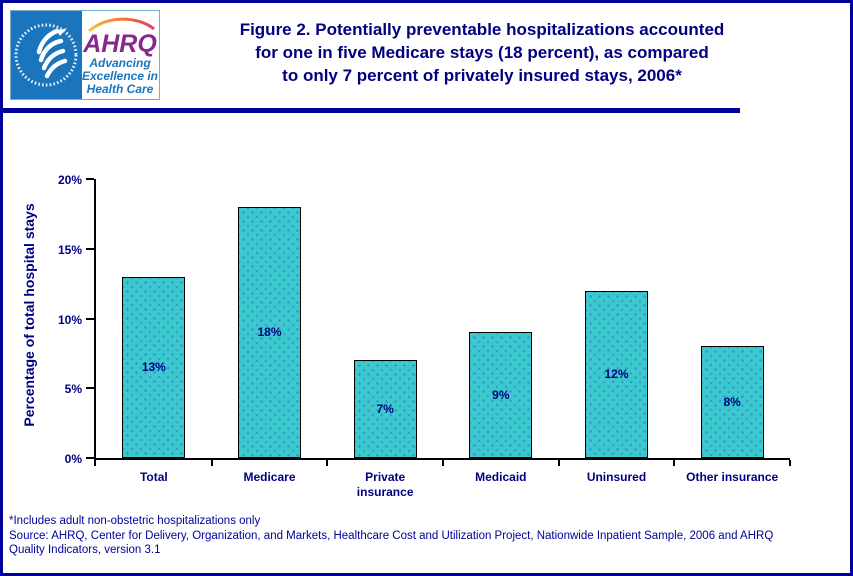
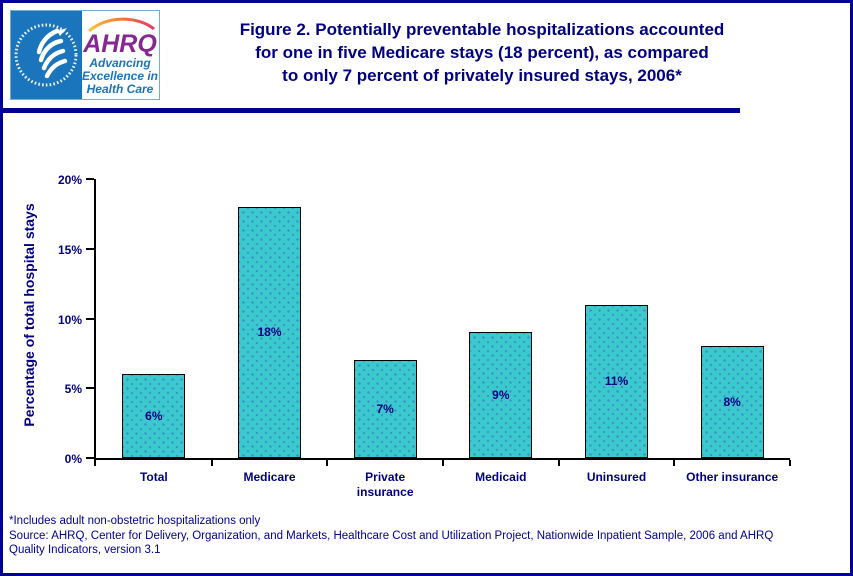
Total: 13% -> 6%
Uninsured: 12% -> 11%
